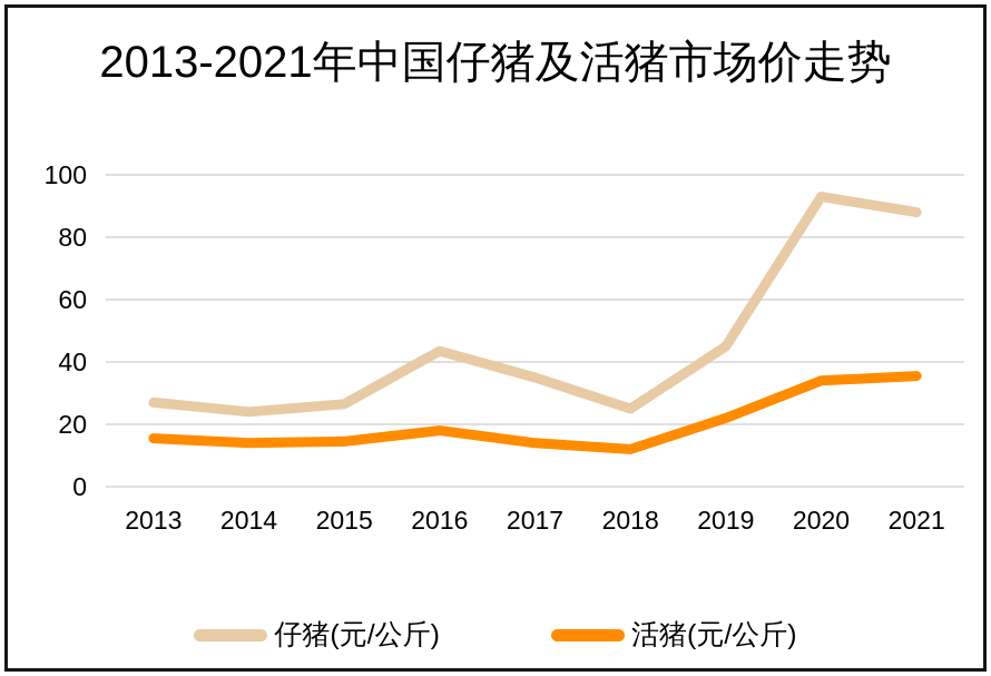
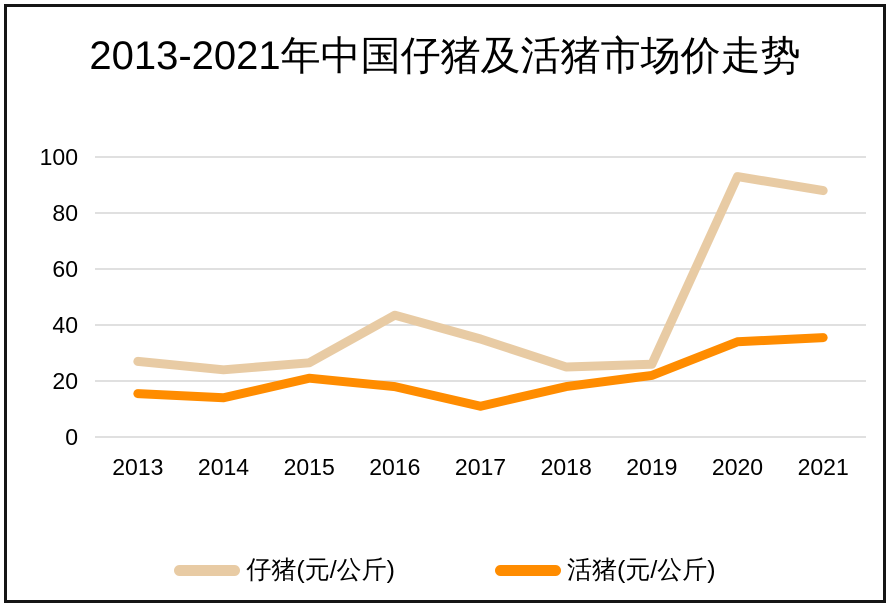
活猪(元/公斤)/2015: 14 -> 21
活猪(元/公斤)/2017: 14 -> 11
活猪(元/公斤)/2018: 12 -> 18
仔猪(元/公斤)/2019: 45 -> 26
